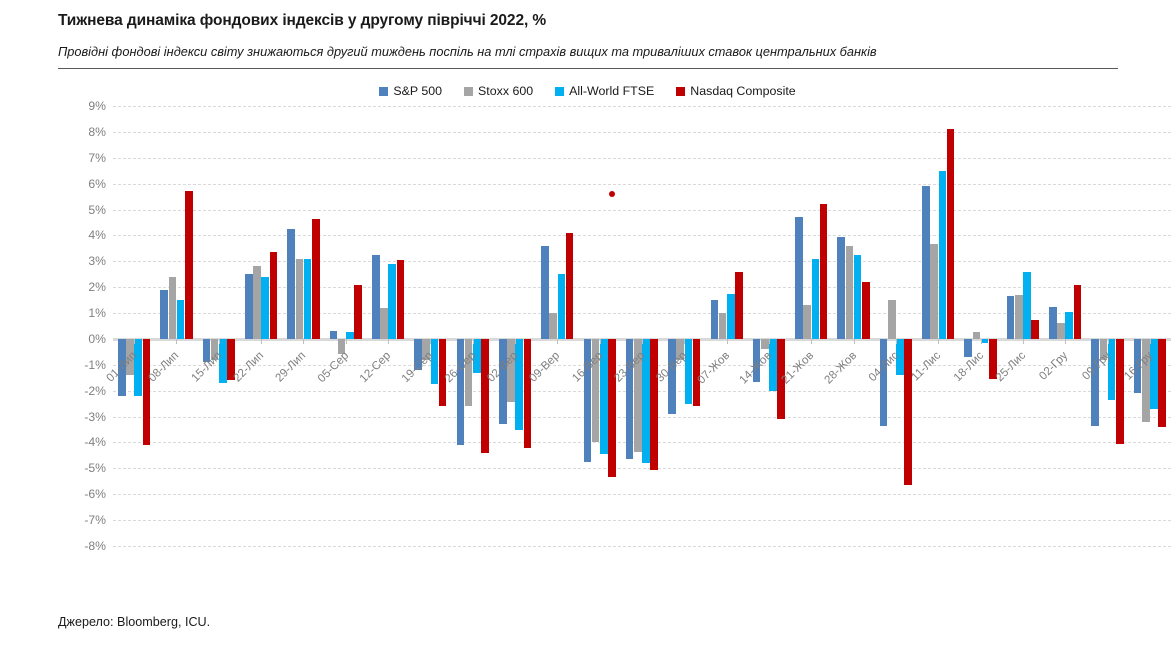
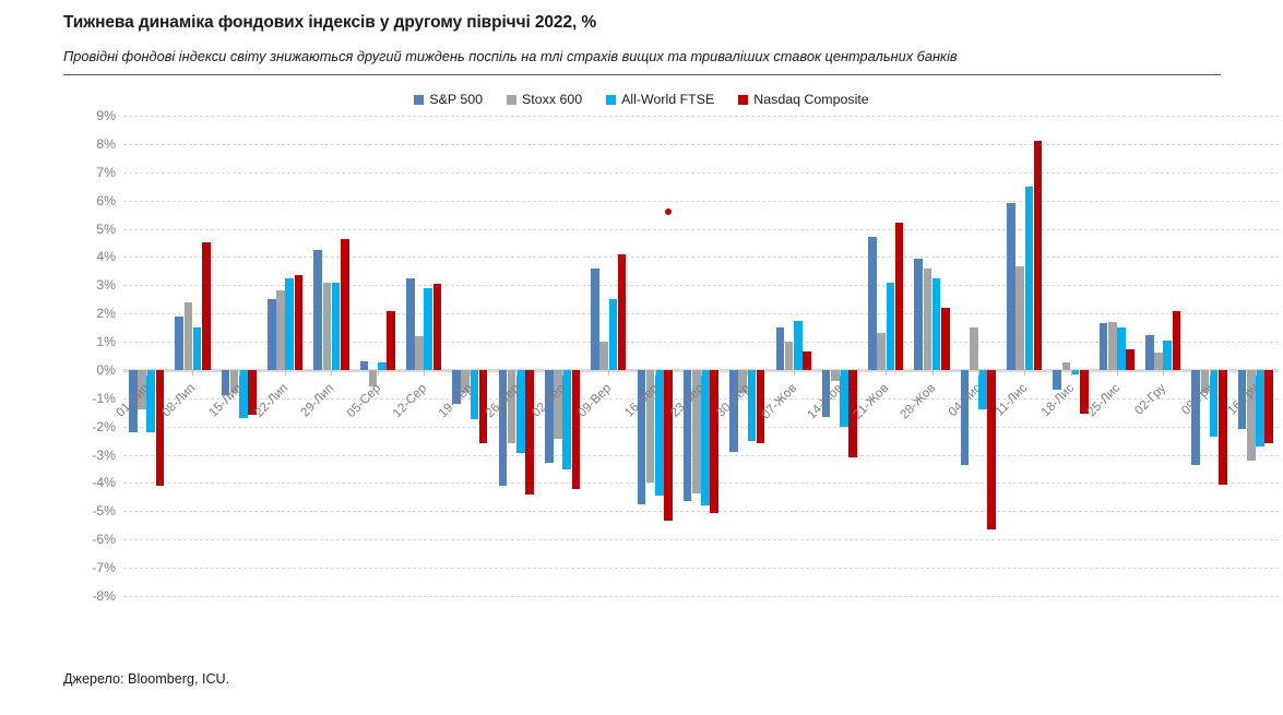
Nasdaq Composite/08-Лип: 5.7% -> 4.5%
All-World FTSE/22-Лип: 2.4% -> 3.2%
All-World FTSE/26-Сер: -1.3% -> -3.0%
Nasdaq Composite/07-Жов: 2.6% -> 0.7%
All-World FTSE/25-Лис: 2.6% -> 1.5%
Nasdaq Composite/16-Гру: -3.4% -> -2.6%
